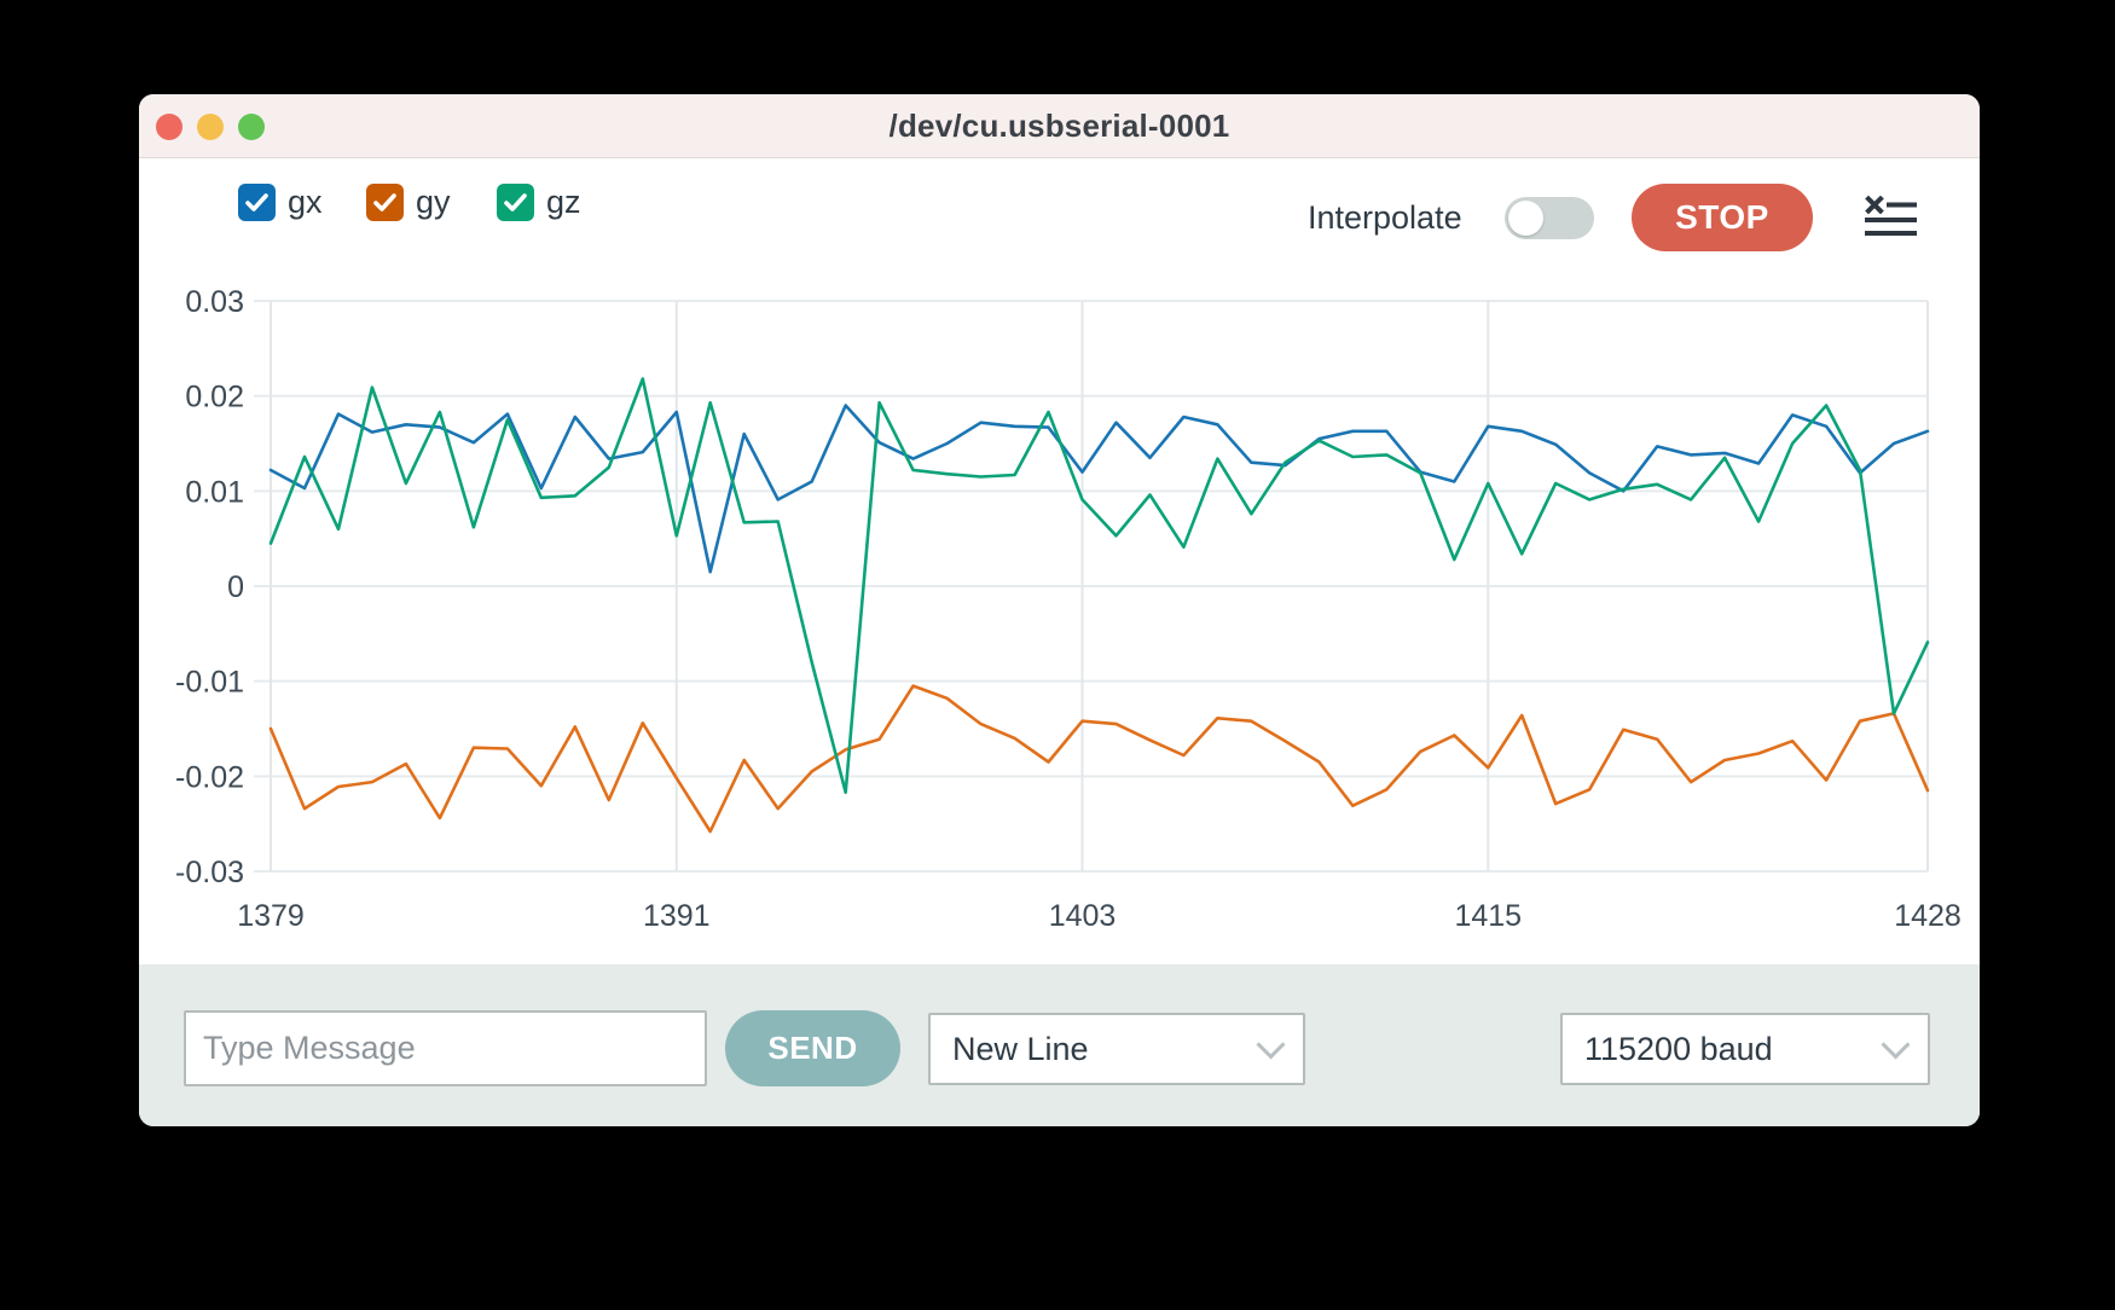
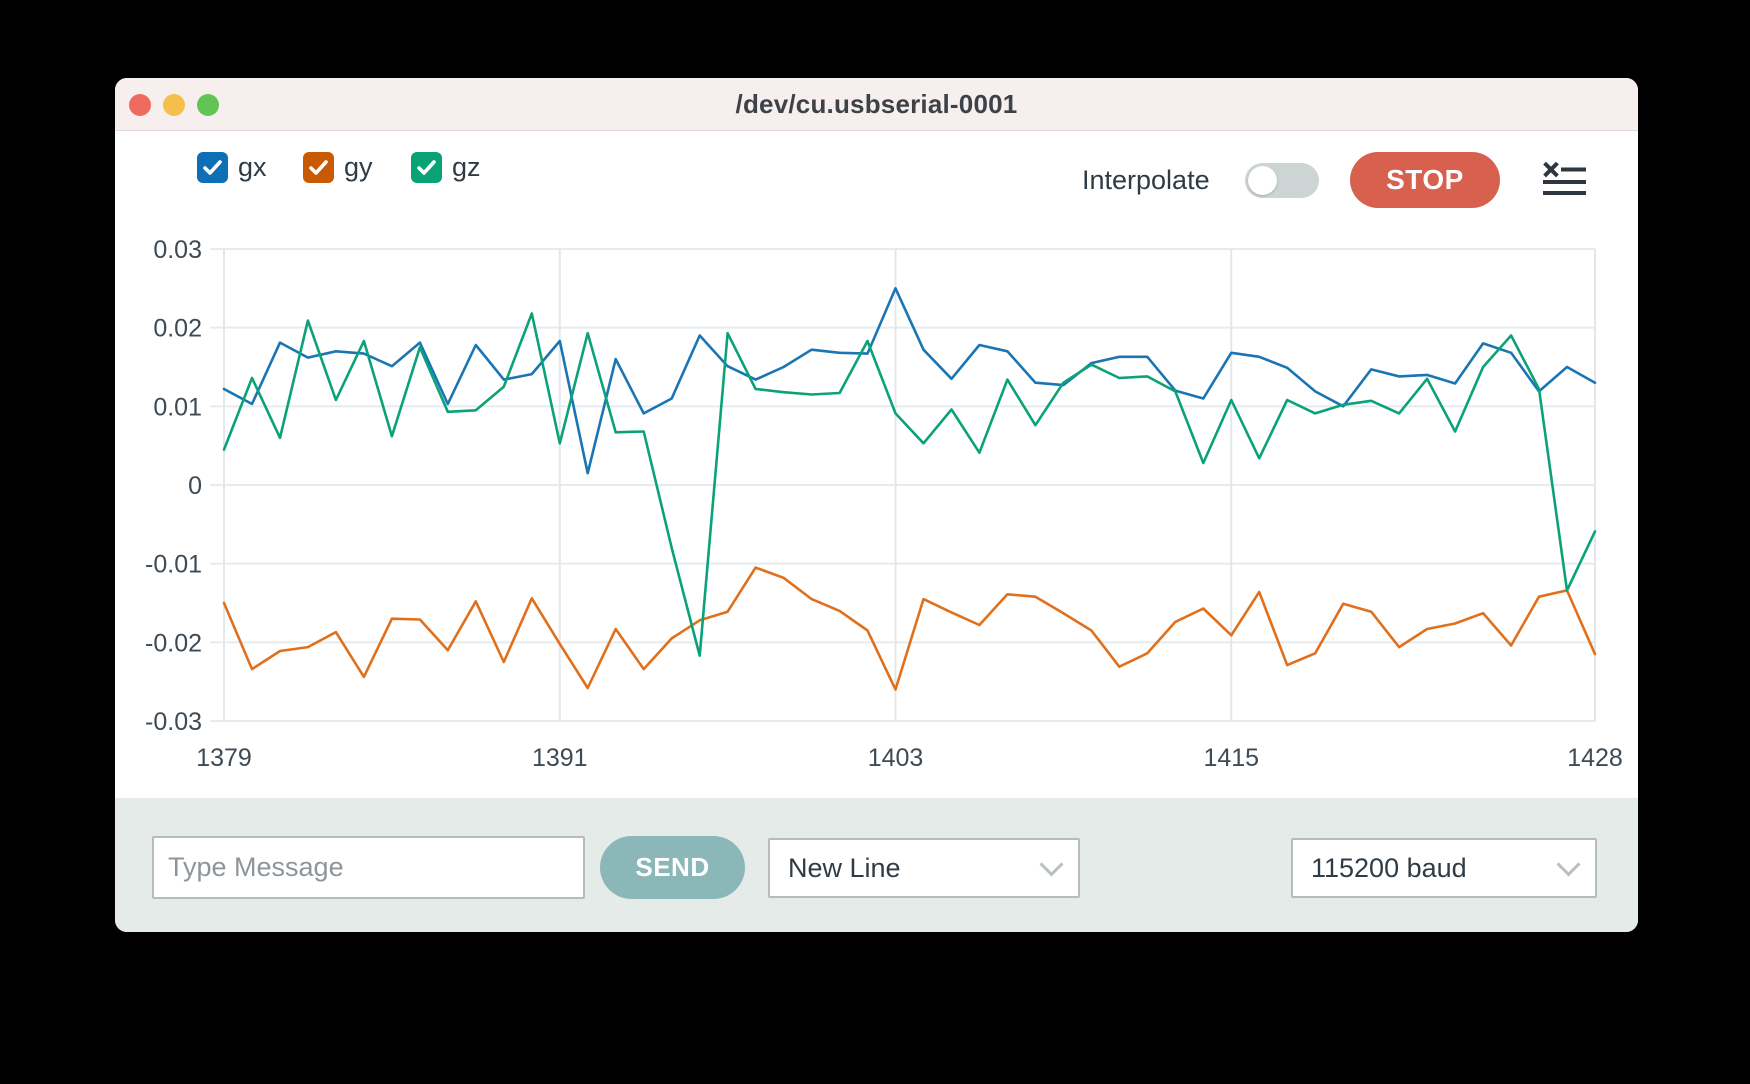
gx/1403: 0.012 -> 0.025
gy/1403: -0.014 -> -0.026
gx/1428: 0.016 -> 0.013
